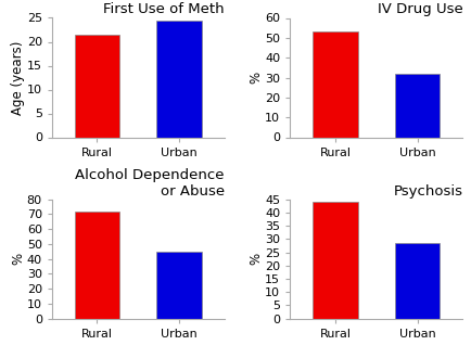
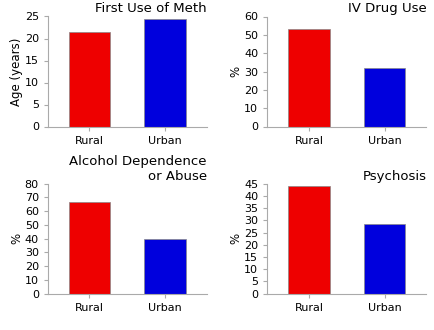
Alcohol Dependence or Abuse/Rural: 72 -> 67
Alcohol Dependence or Abuse/Urban: 45 -> 40
